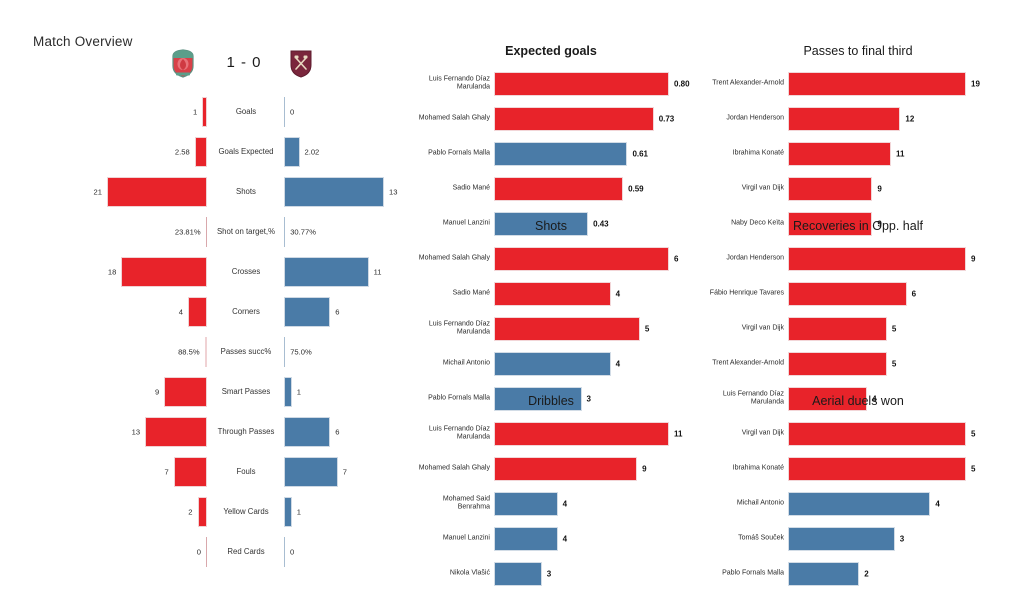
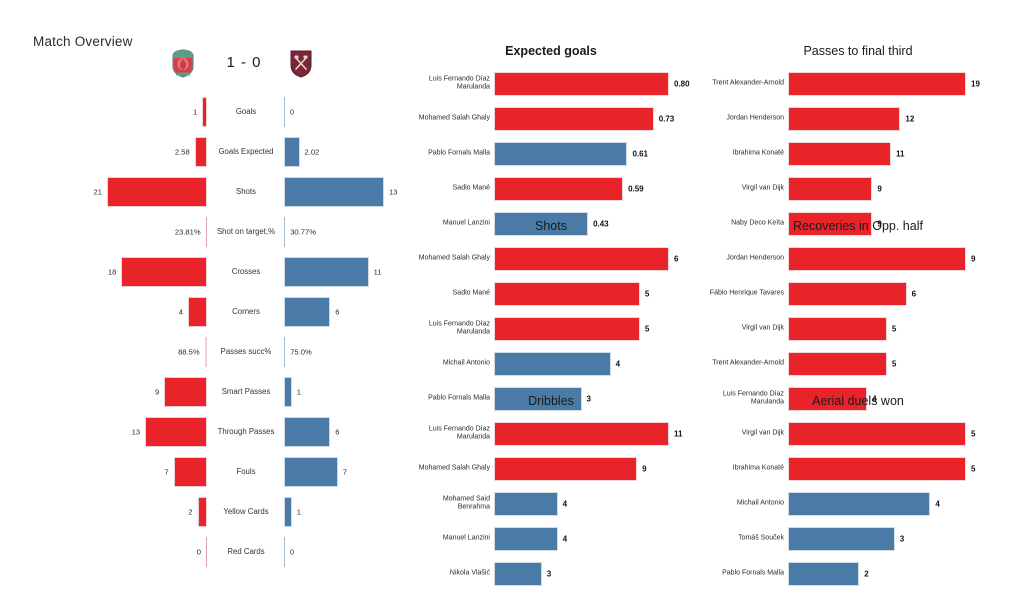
Shots/Sadio Mané: 4 -> 5
